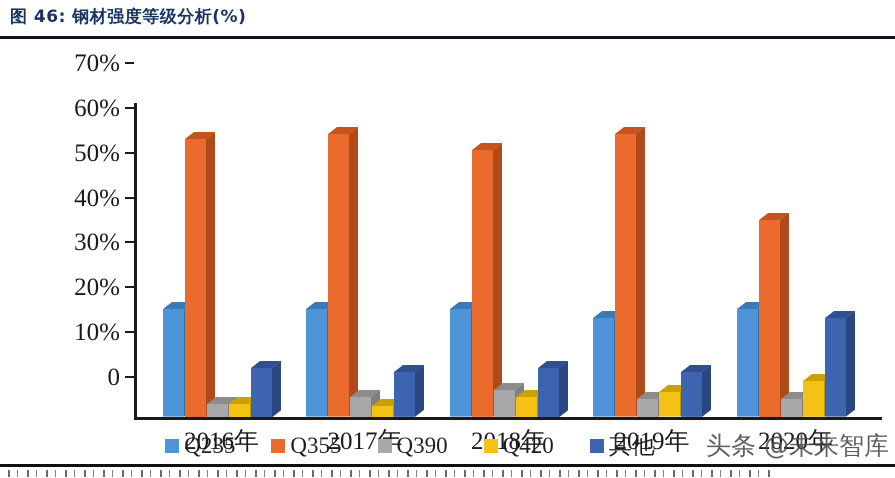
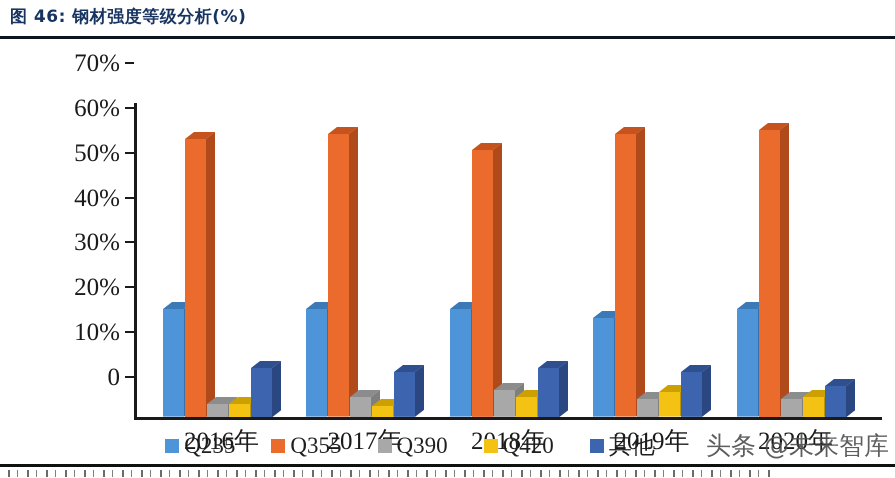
Q355/2020年: 44% -> 64%
Q420/2020年: 8% -> 4%
其他/2020年: 22% -> 7%
